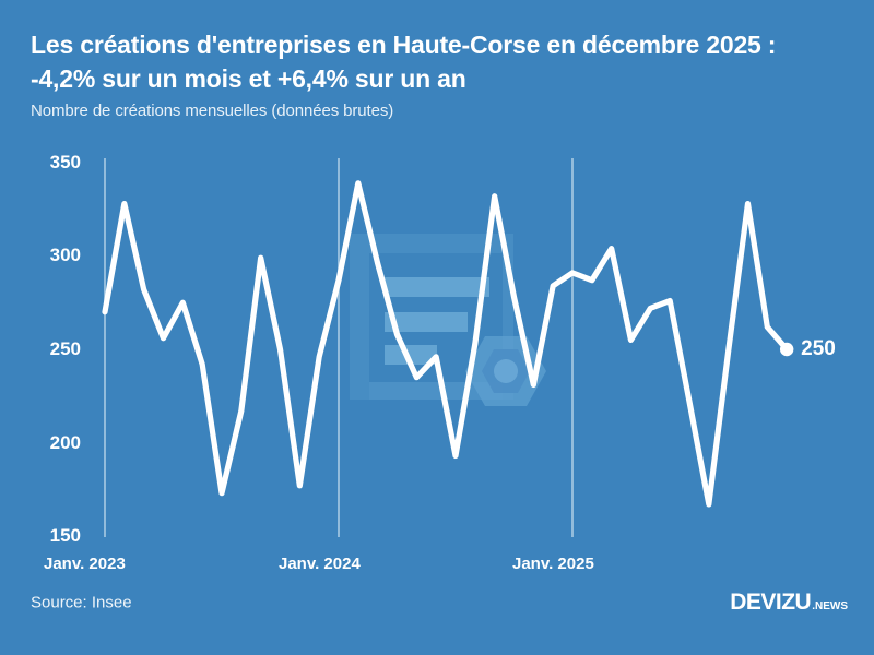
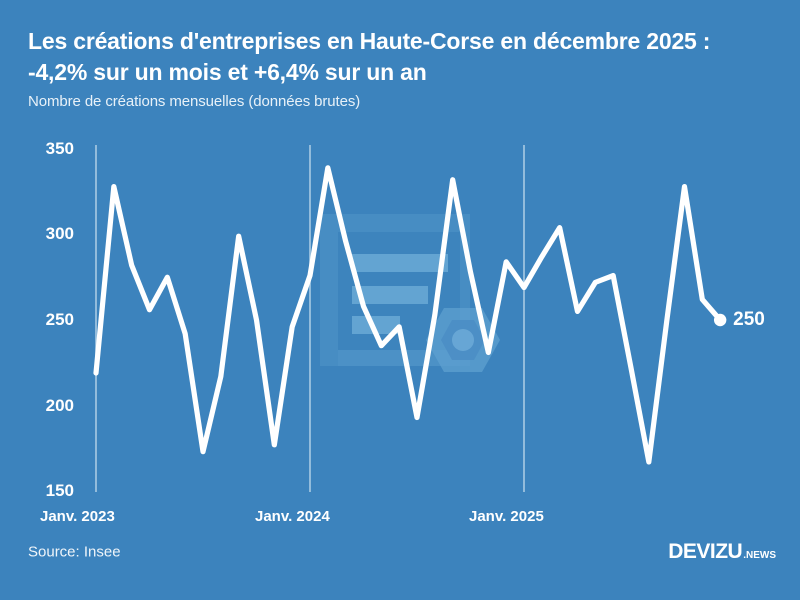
Janv. 2023: 270 -> 219
Janv. 2024: 287 -> 276
Janv. 2025: 291 -> 269
